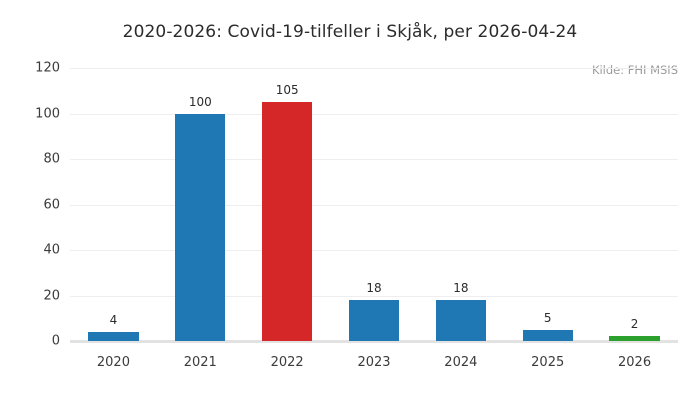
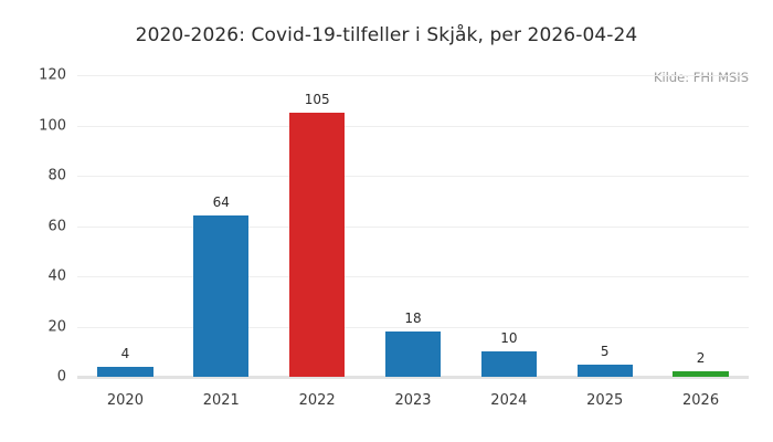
2021: 100 -> 64
2024: 18 -> 10
